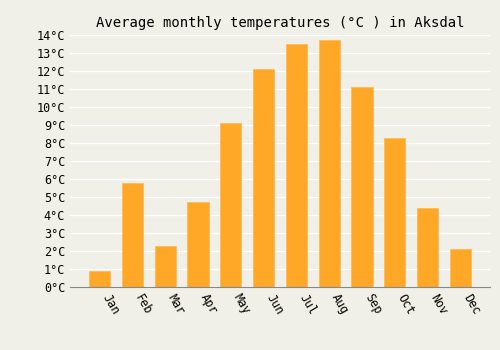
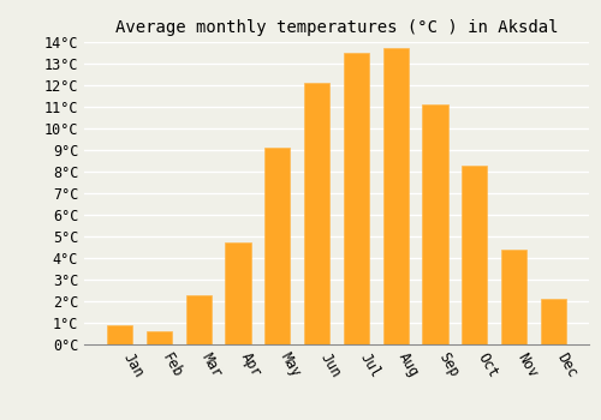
Feb: 5.8°C -> 0.6°C
